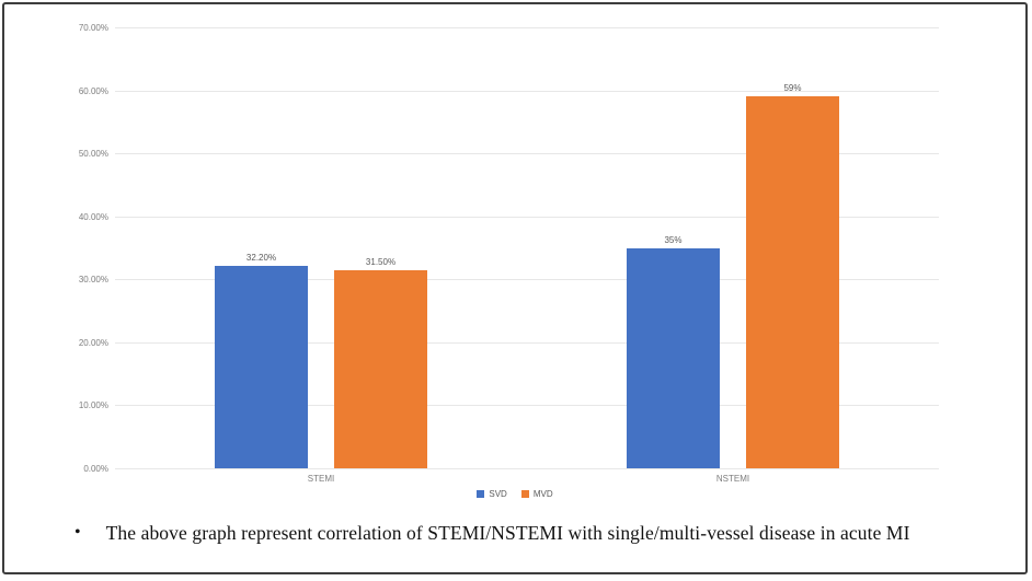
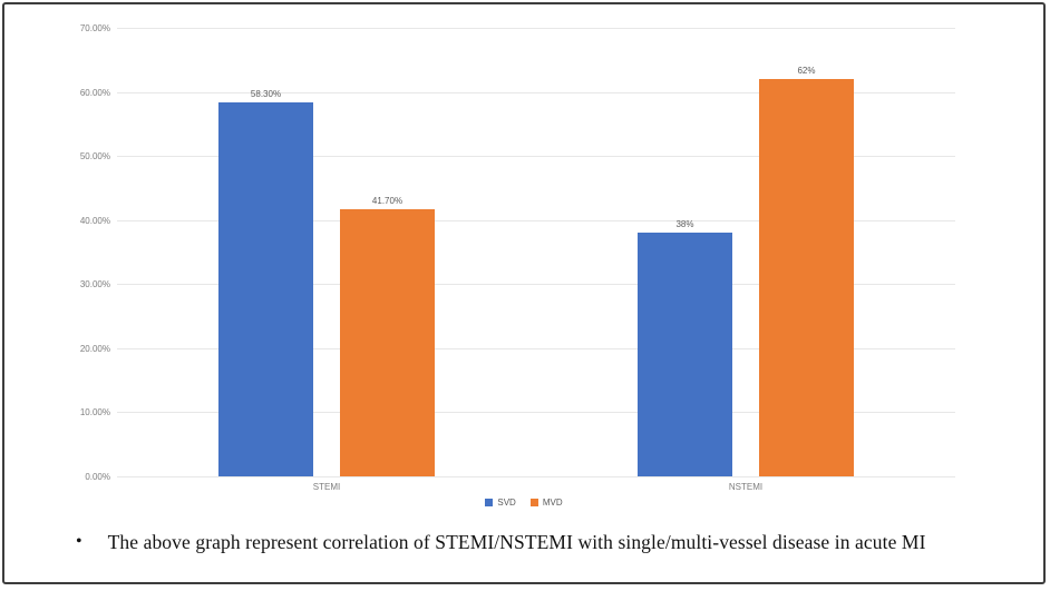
SVD/STEMI: 32.20% -> 58.30%
MVD/STEMI: 31.50% -> 41.70%
SVD/NSTEMI: 35% -> 38%
MVD/NSTEMI: 59% -> 62%
